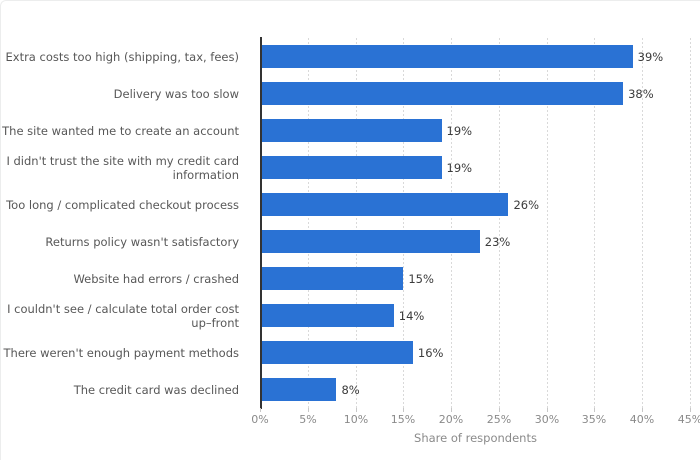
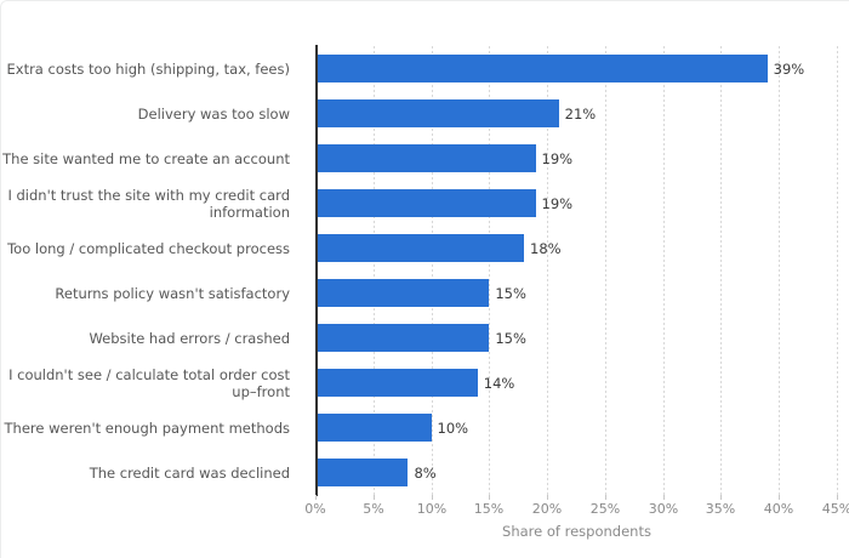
Delivery was too slow: 38% -> 21%
Too long / complicated checkout process: 26% -> 18%
Returns policy wasn't satisfactory: 23% -> 15%
There weren't enough payment methods: 16% -> 10%
